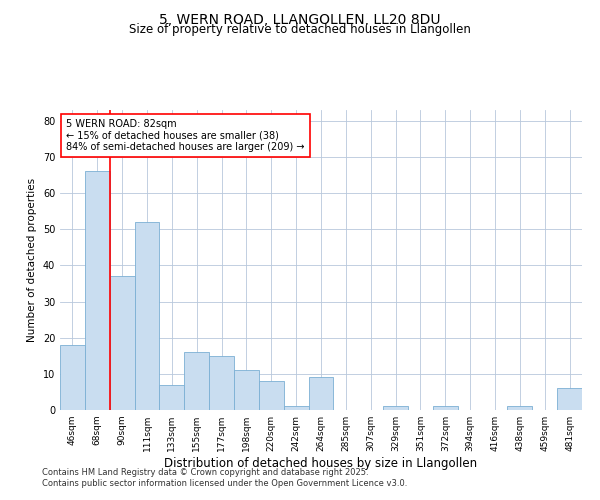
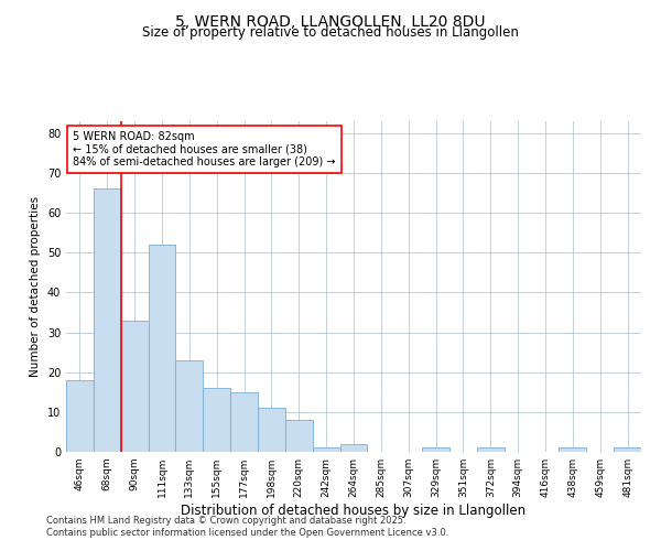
90sqm: 37 -> 33
133sqm: 7 -> 23
264sqm: 9 -> 2
481sqm: 6 -> 1
